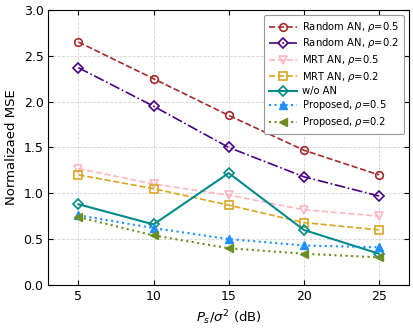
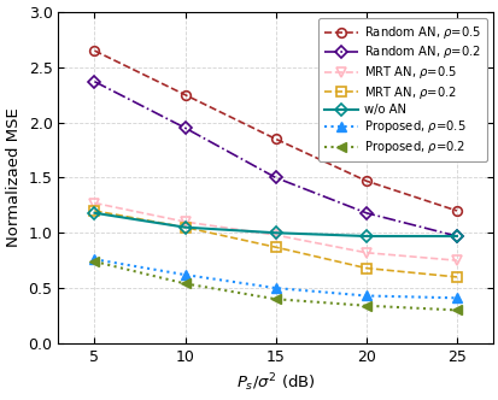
w/o AN/5: 0.88 -> 1.18
w/o AN/10: 0.66 -> 1.05
w/o AN/15: 1.22 -> 1.00
w/o AN/20: 0.60 -> 0.97
w/o AN/25: 0.34 -> 0.97
